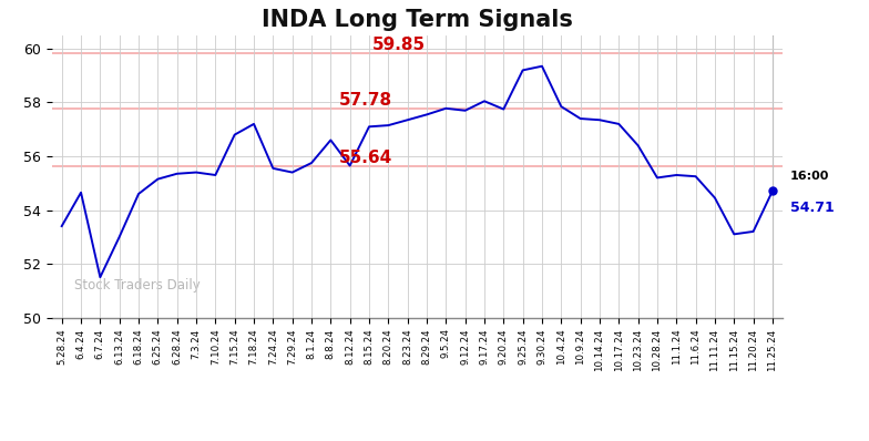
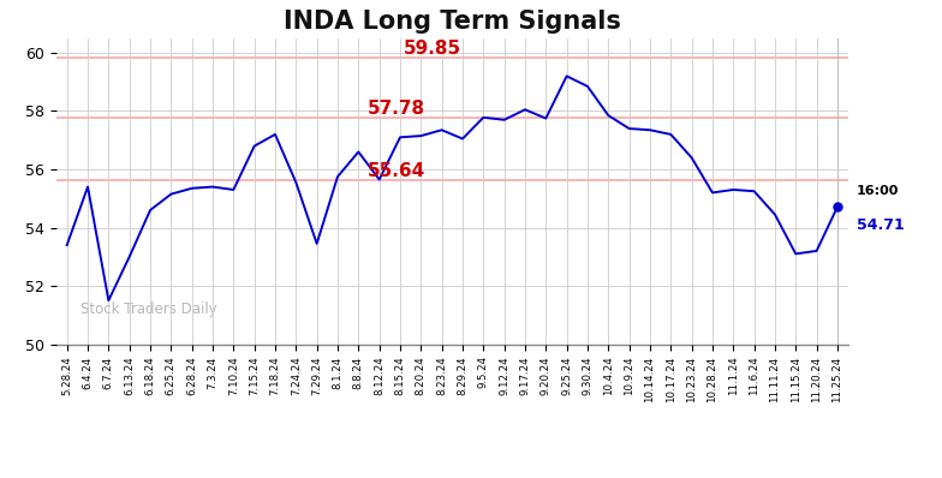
6.4.24: 54.65 -> 55.40
7.29.24: 55.40 -> 53.45
8.29.24: 57.55 -> 57.05
9.30.24: 59.35 -> 58.85
